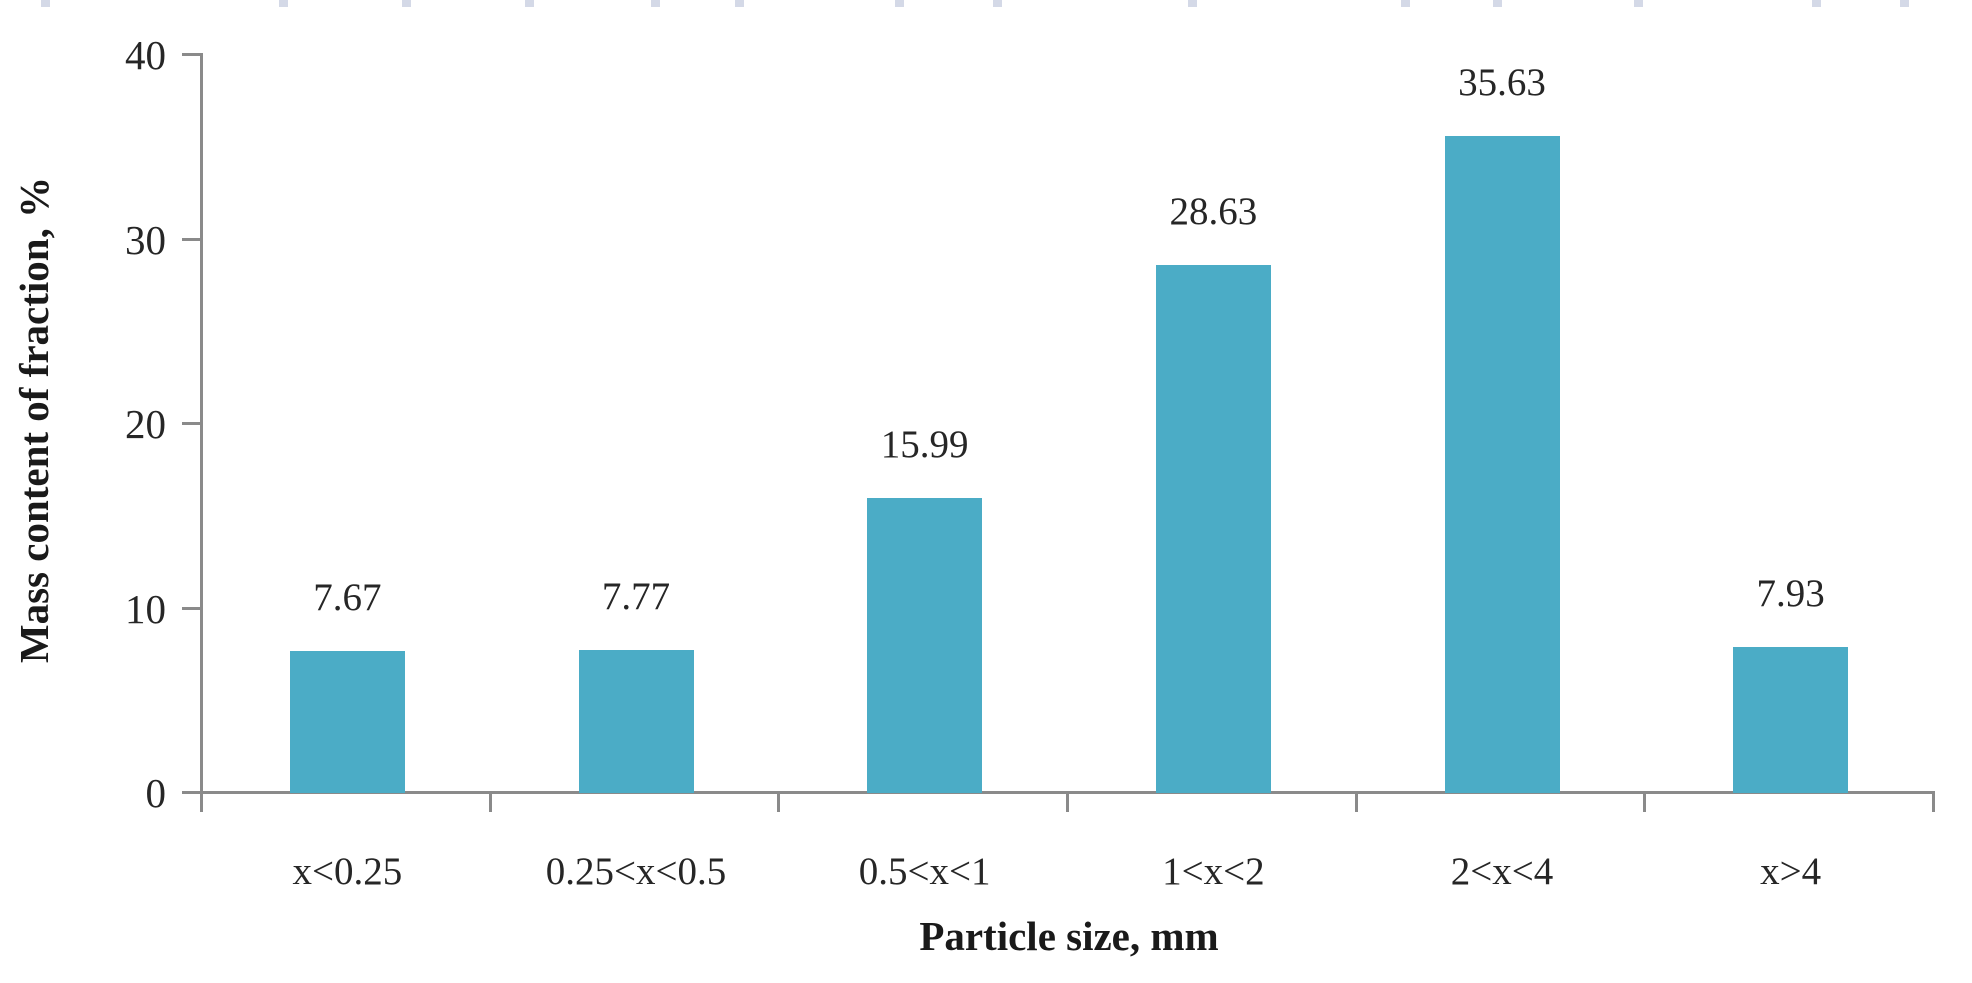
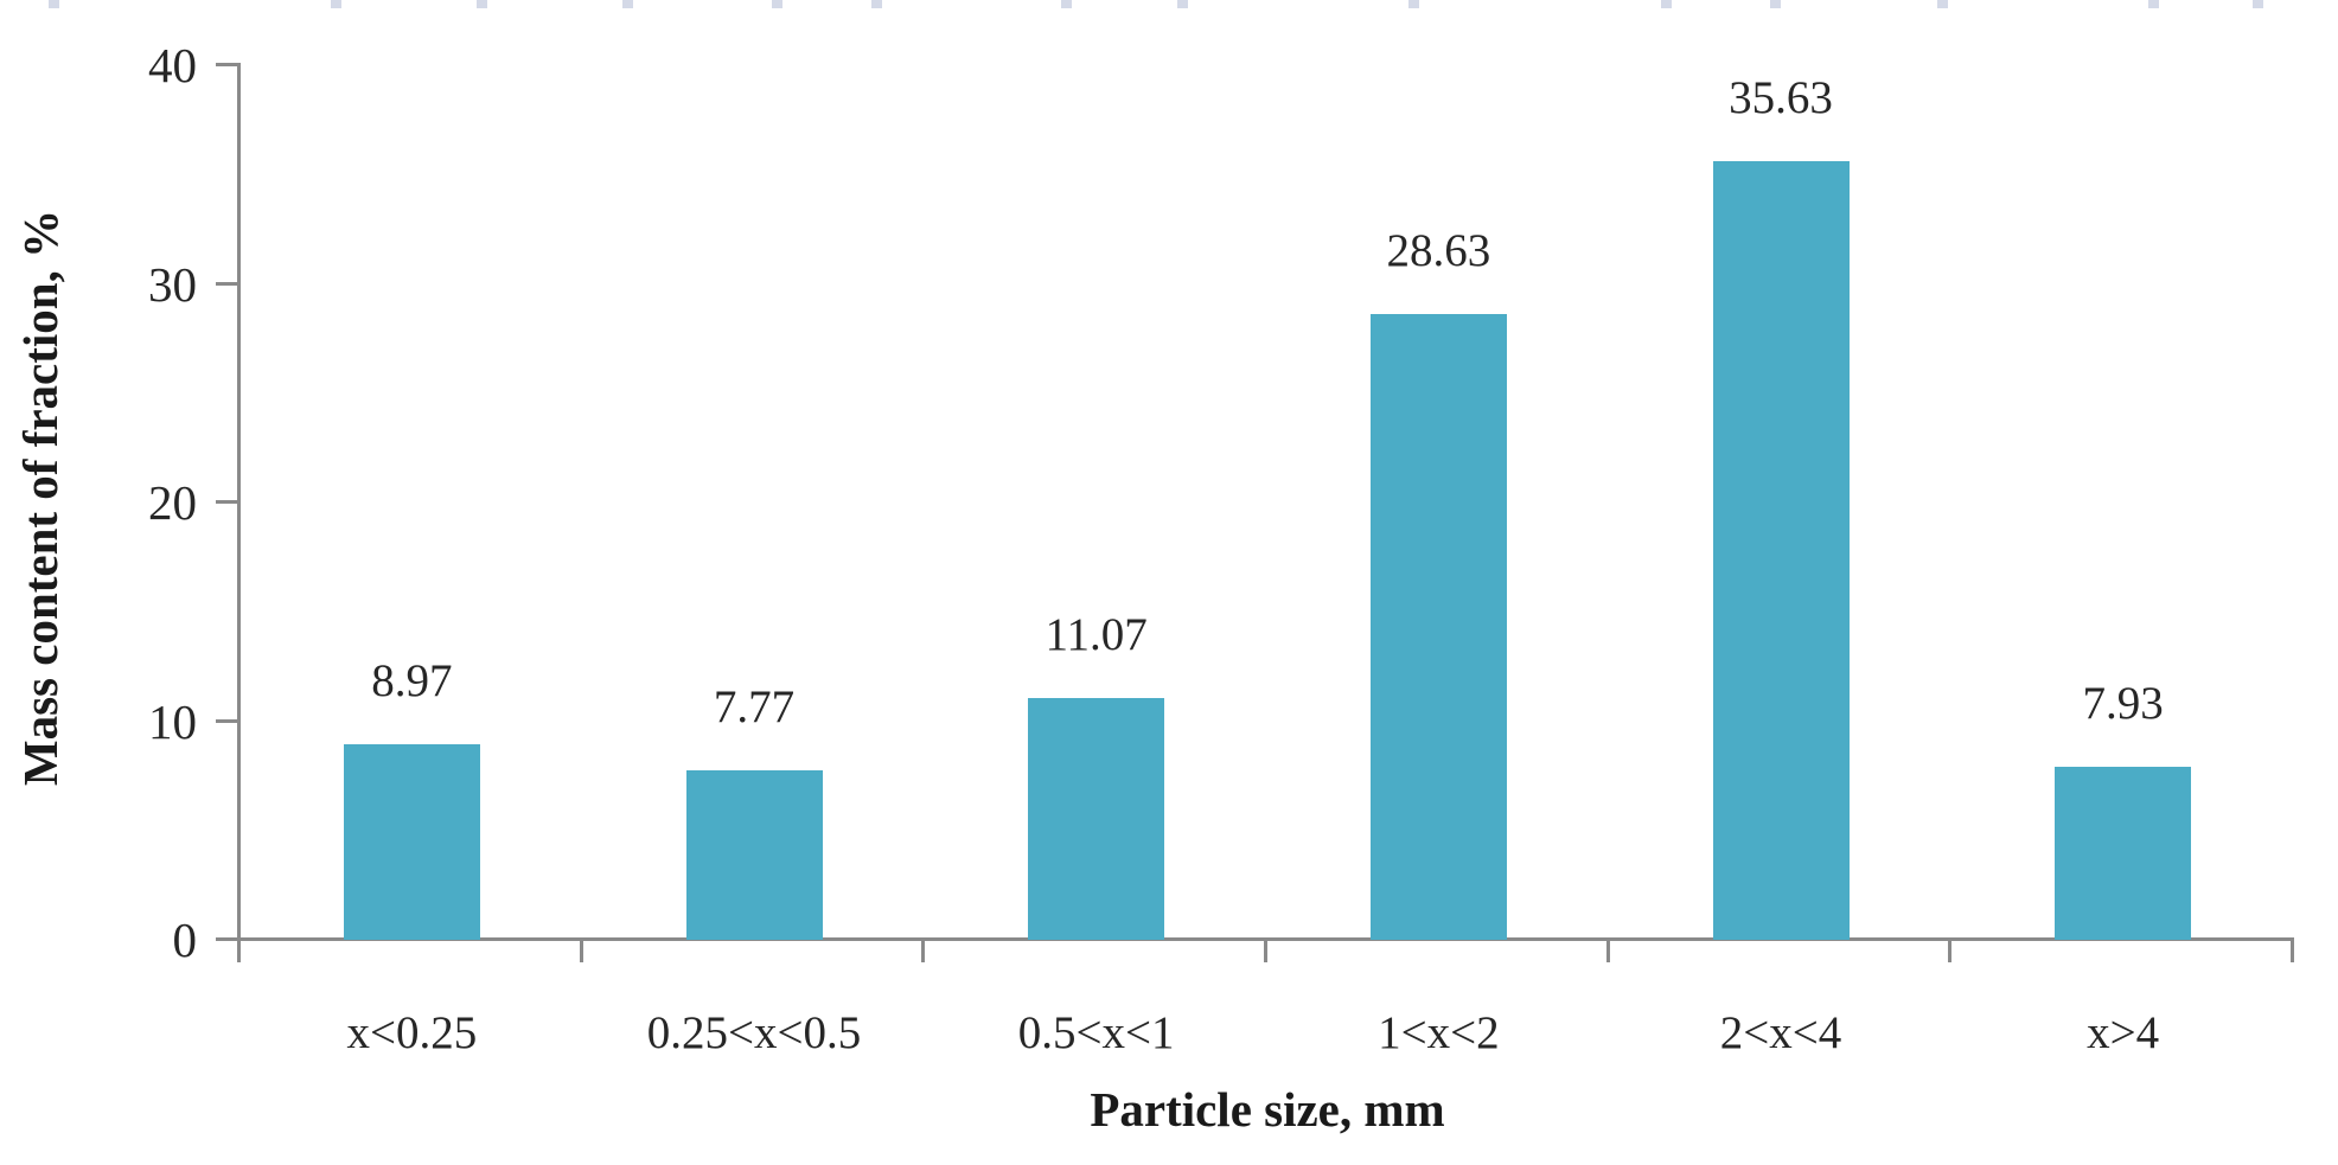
x<0.25: 7.67 -> 8.97
0.5<x<1: 15.99 -> 11.07
